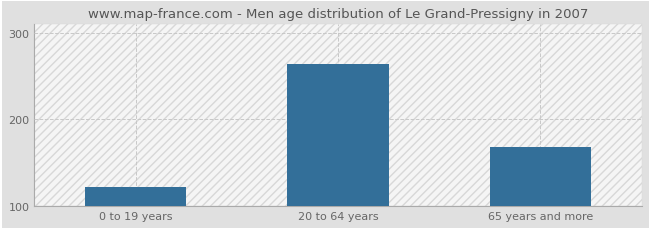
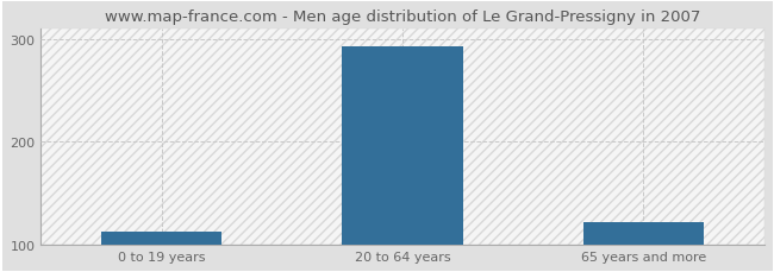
0 to 19 years: 122 -> 112
20 to 64 years: 264 -> 293
65 years and more: 168 -> 122
